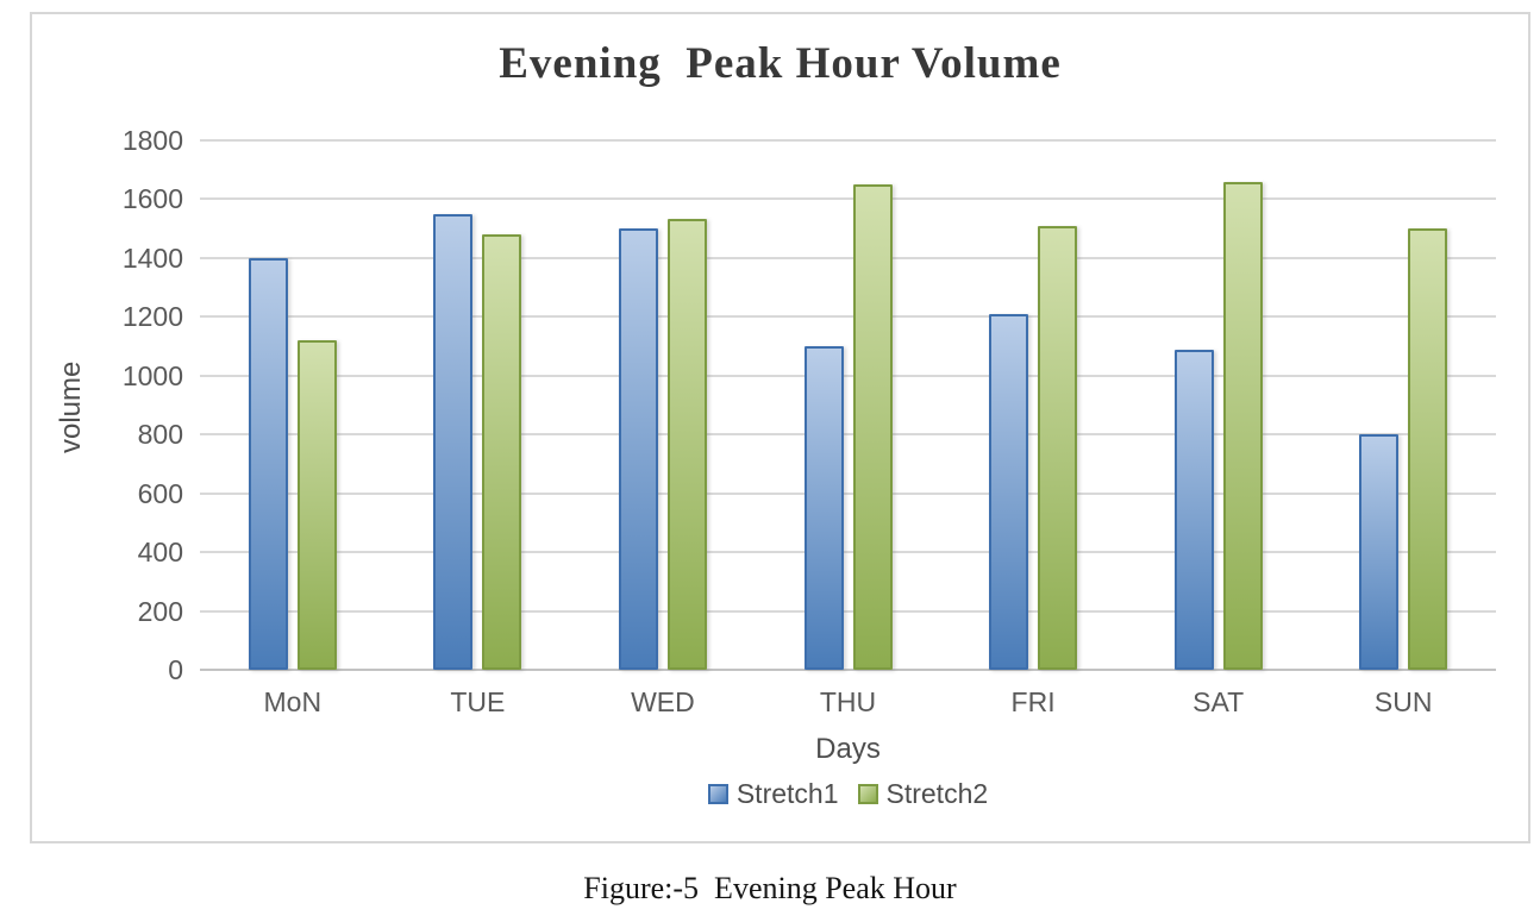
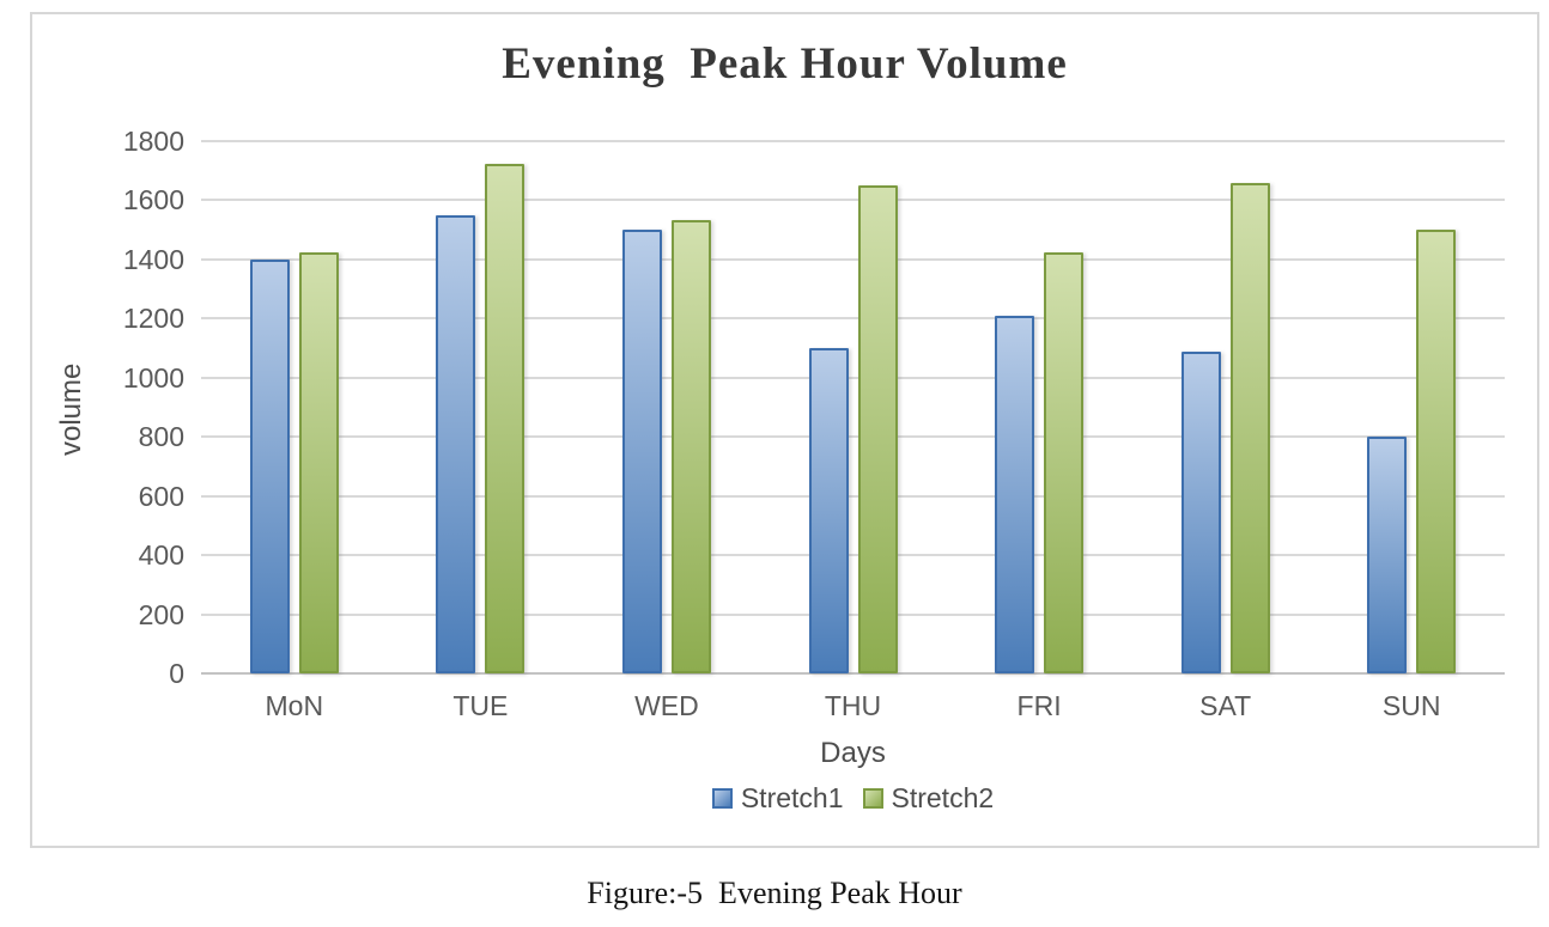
Stretch2/MoN: 1120 -> 1420
Stretch2/TUE: 1480 -> 1720
Stretch2/FRI: 1510 -> 1420
